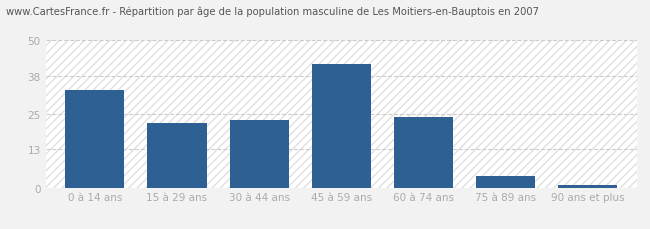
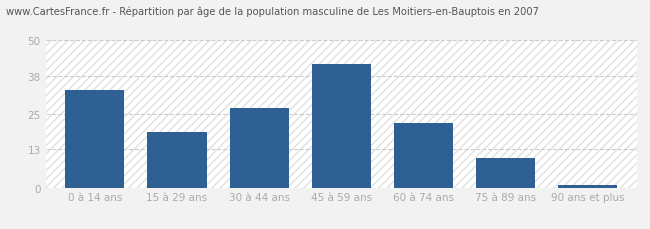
15 à 29 ans: 22 -> 19
30 à 44 ans: 23 -> 27
60 à 74 ans: 24 -> 22
75 à 89 ans: 4 -> 10
